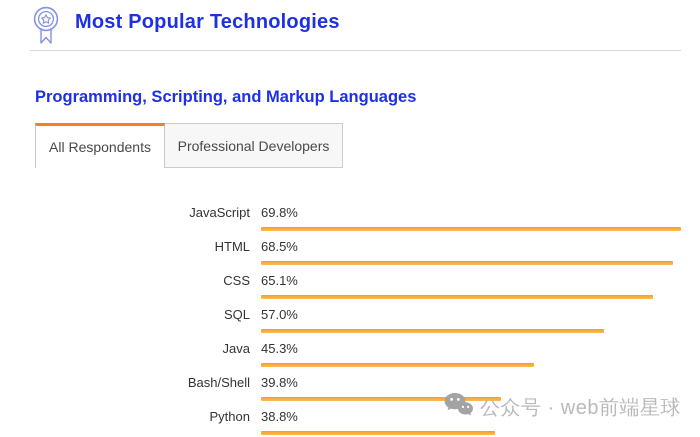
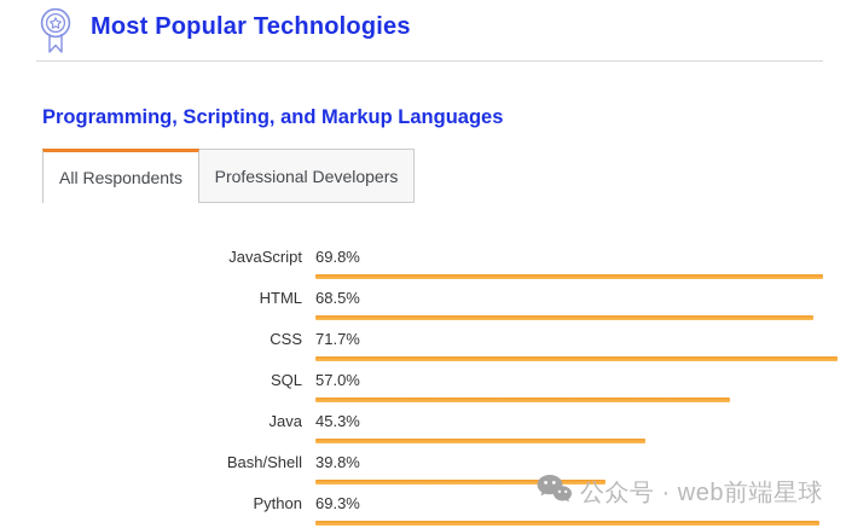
CSS: 65.1% -> 71.7%
Python: 38.8% -> 69.3%
